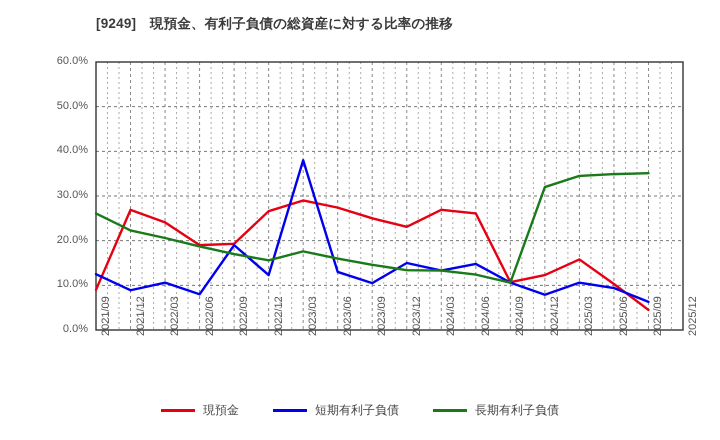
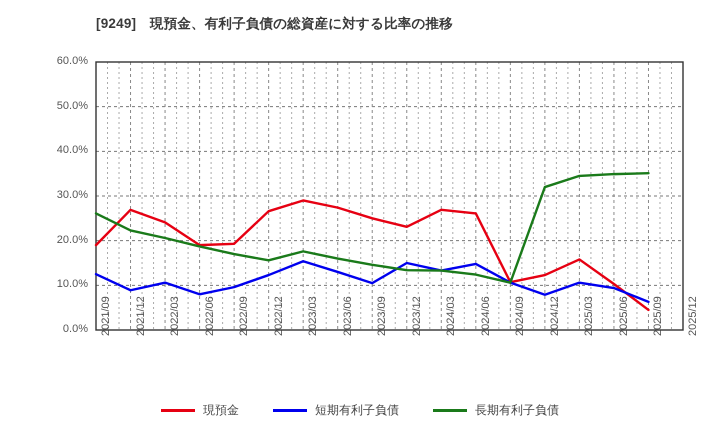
現預金/2021/09: 9% -> 19%
短期有利子負債/2022/09: 19% -> 10%
短期有利子負債/2023/03: 38% -> 15%
